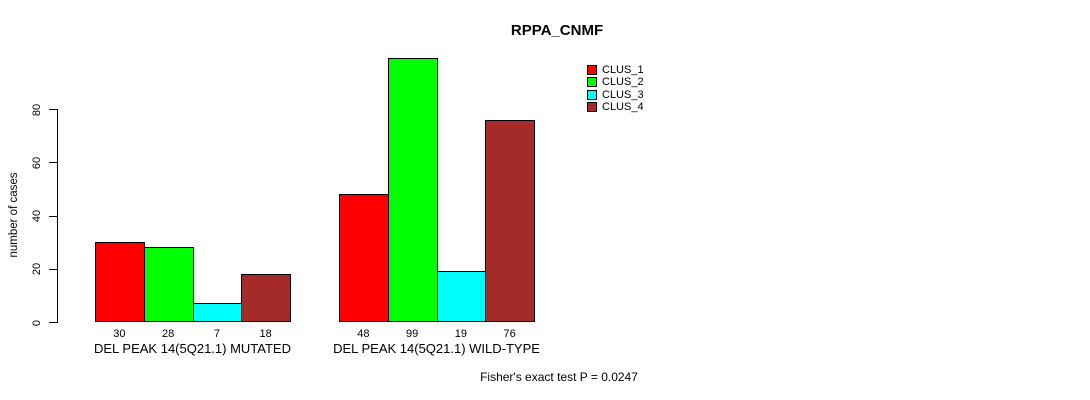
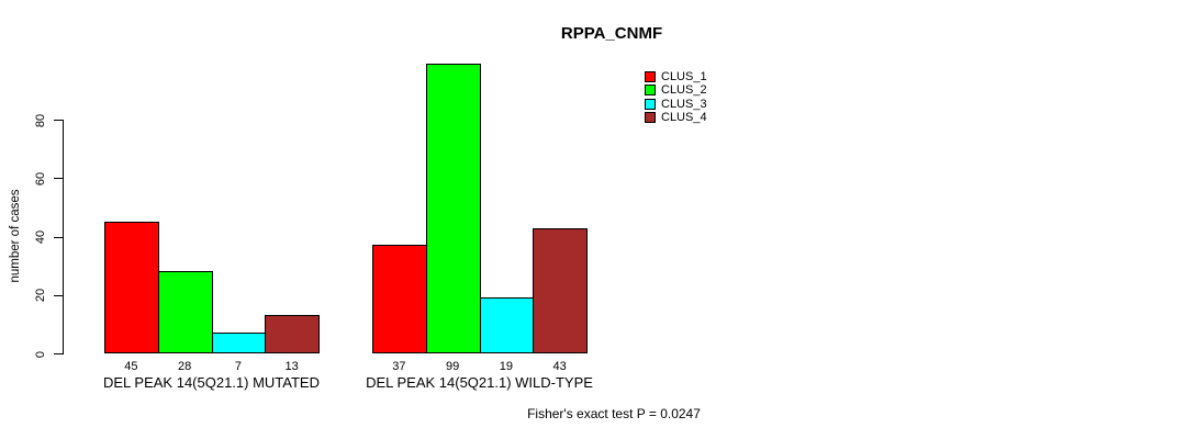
CLUS_1/DEL PEAK 14(5Q21.1) MUTATED: 30 -> 45
CLUS_4/DEL PEAK 14(5Q21.1) MUTATED: 18 -> 13
CLUS_1/DEL PEAK 14(5Q21.1) WILD-TYPE: 48 -> 37
CLUS_4/DEL PEAK 14(5Q21.1) WILD-TYPE: 76 -> 43
